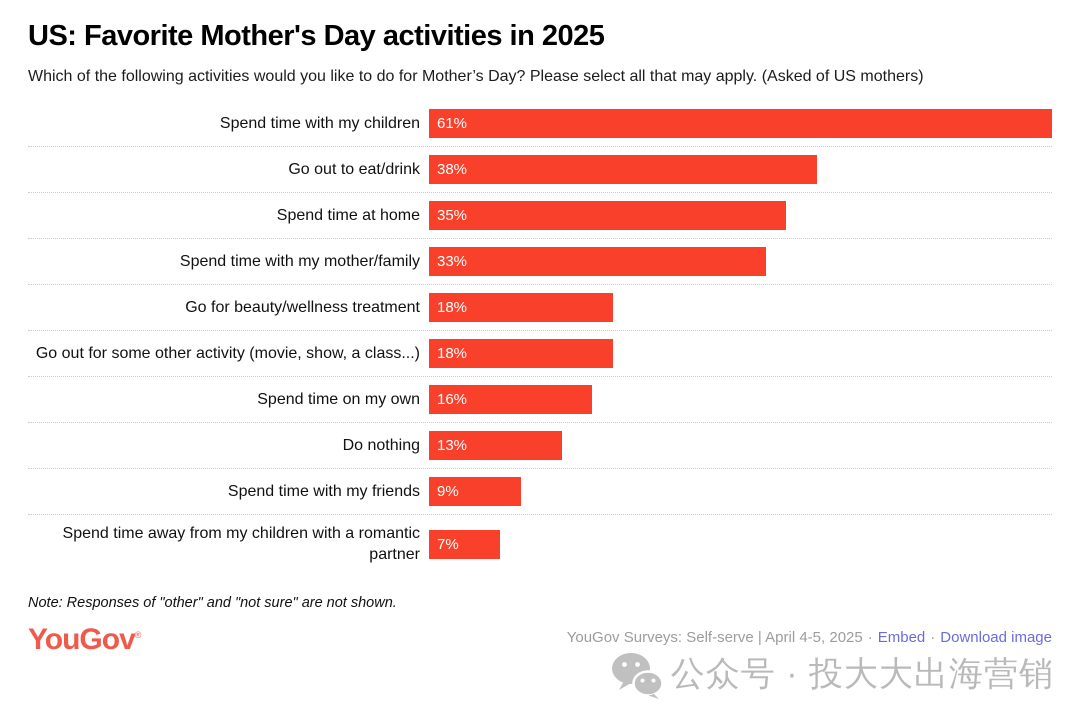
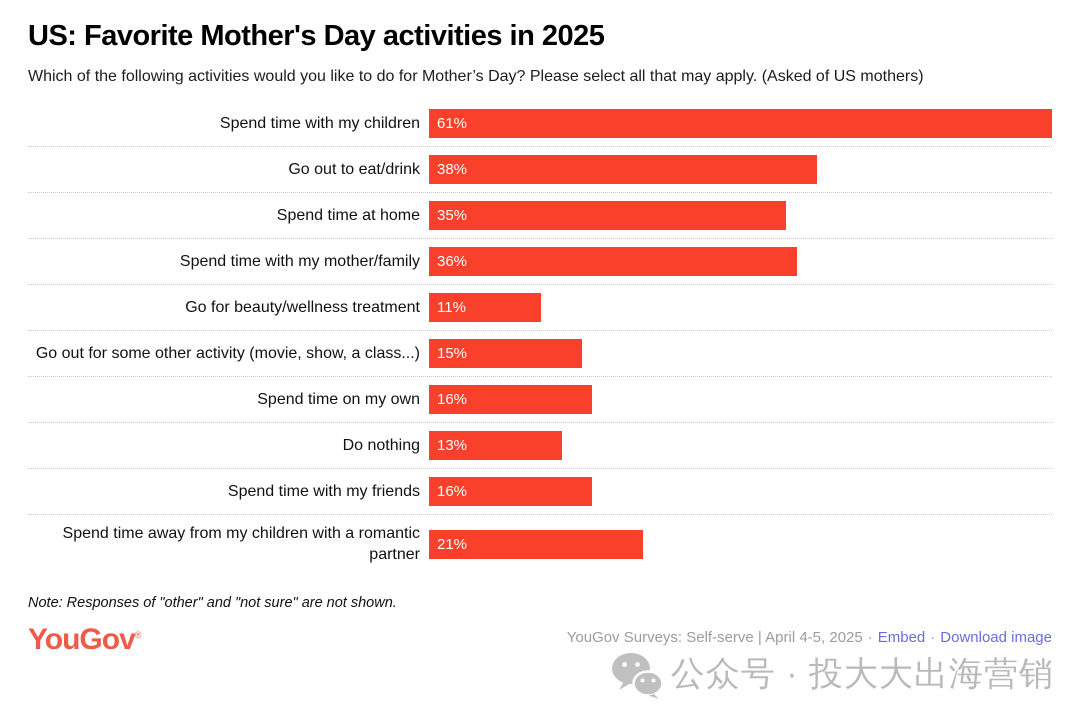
Spend time with my mother/family: 33% -> 36%
Go for beauty/wellness treatment: 18% -> 11%
Go out for some other activity (movie, show, a class...): 18% -> 15%
Spend time with my friends: 9% -> 16%
Spend time away from my children with a romantic partner: 7% -> 21%
